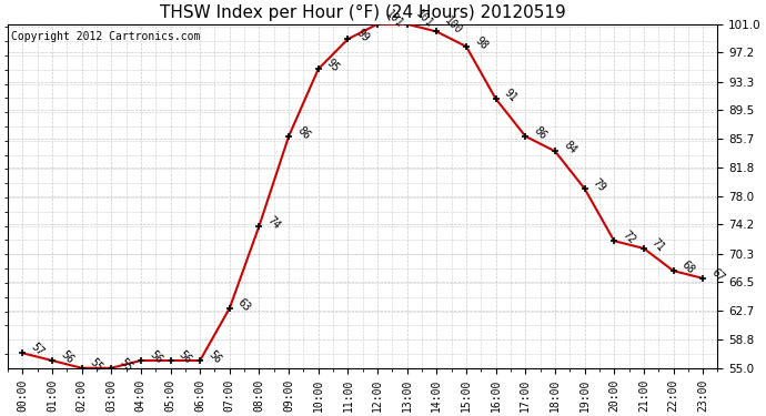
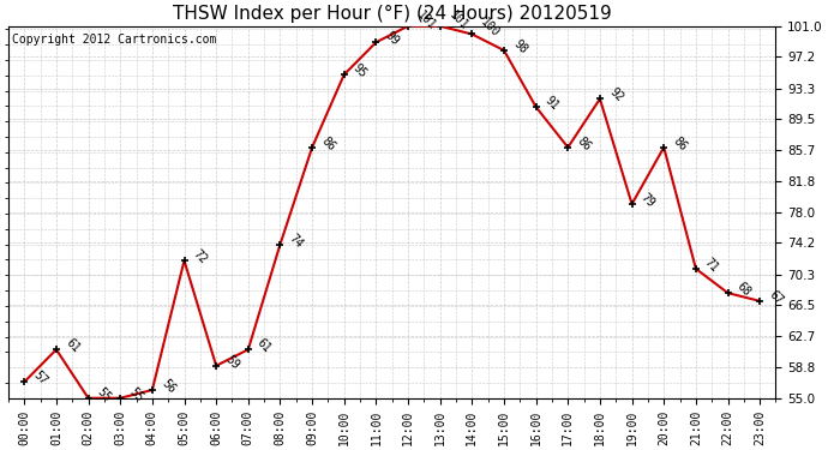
01:00: 56 -> 61
05:00: 56 -> 72
06:00: 56 -> 59
07:00: 63 -> 61
18:00: 84 -> 92
20:00: 72 -> 86
